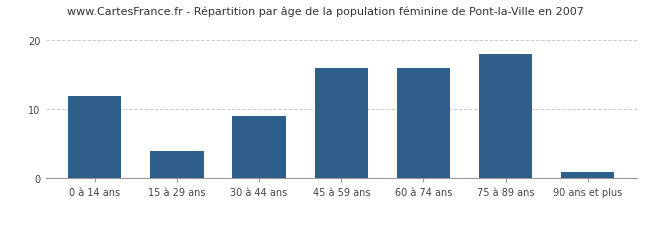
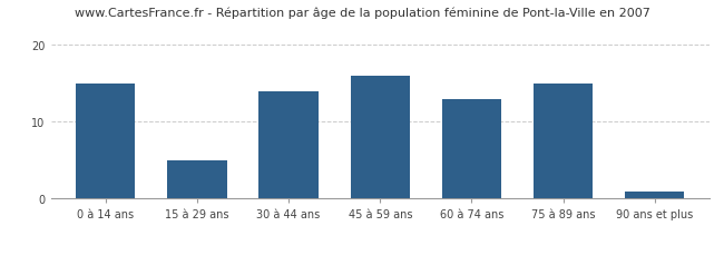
0 à 14 ans: 12 -> 15
15 à 29 ans: 4 -> 5
30 à 44 ans: 9 -> 14
60 à 74 ans: 16 -> 13
75 à 89 ans: 18 -> 15
